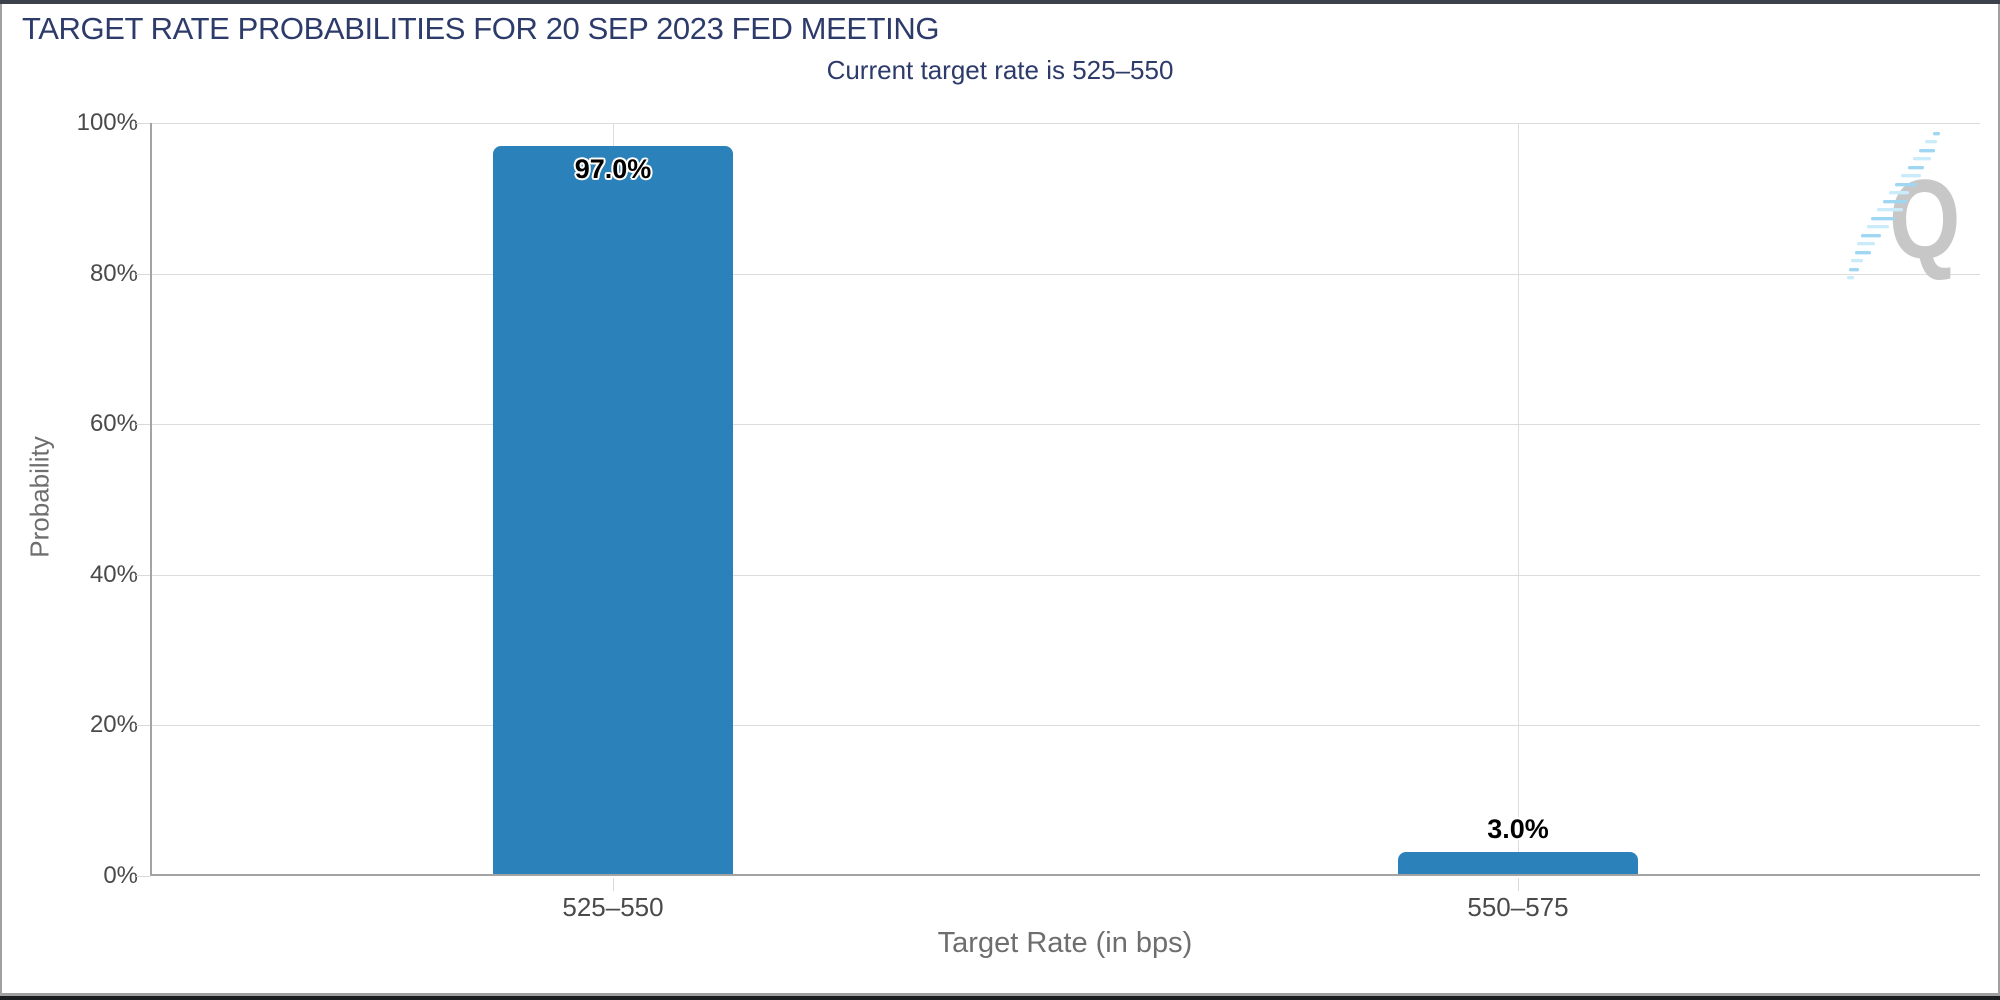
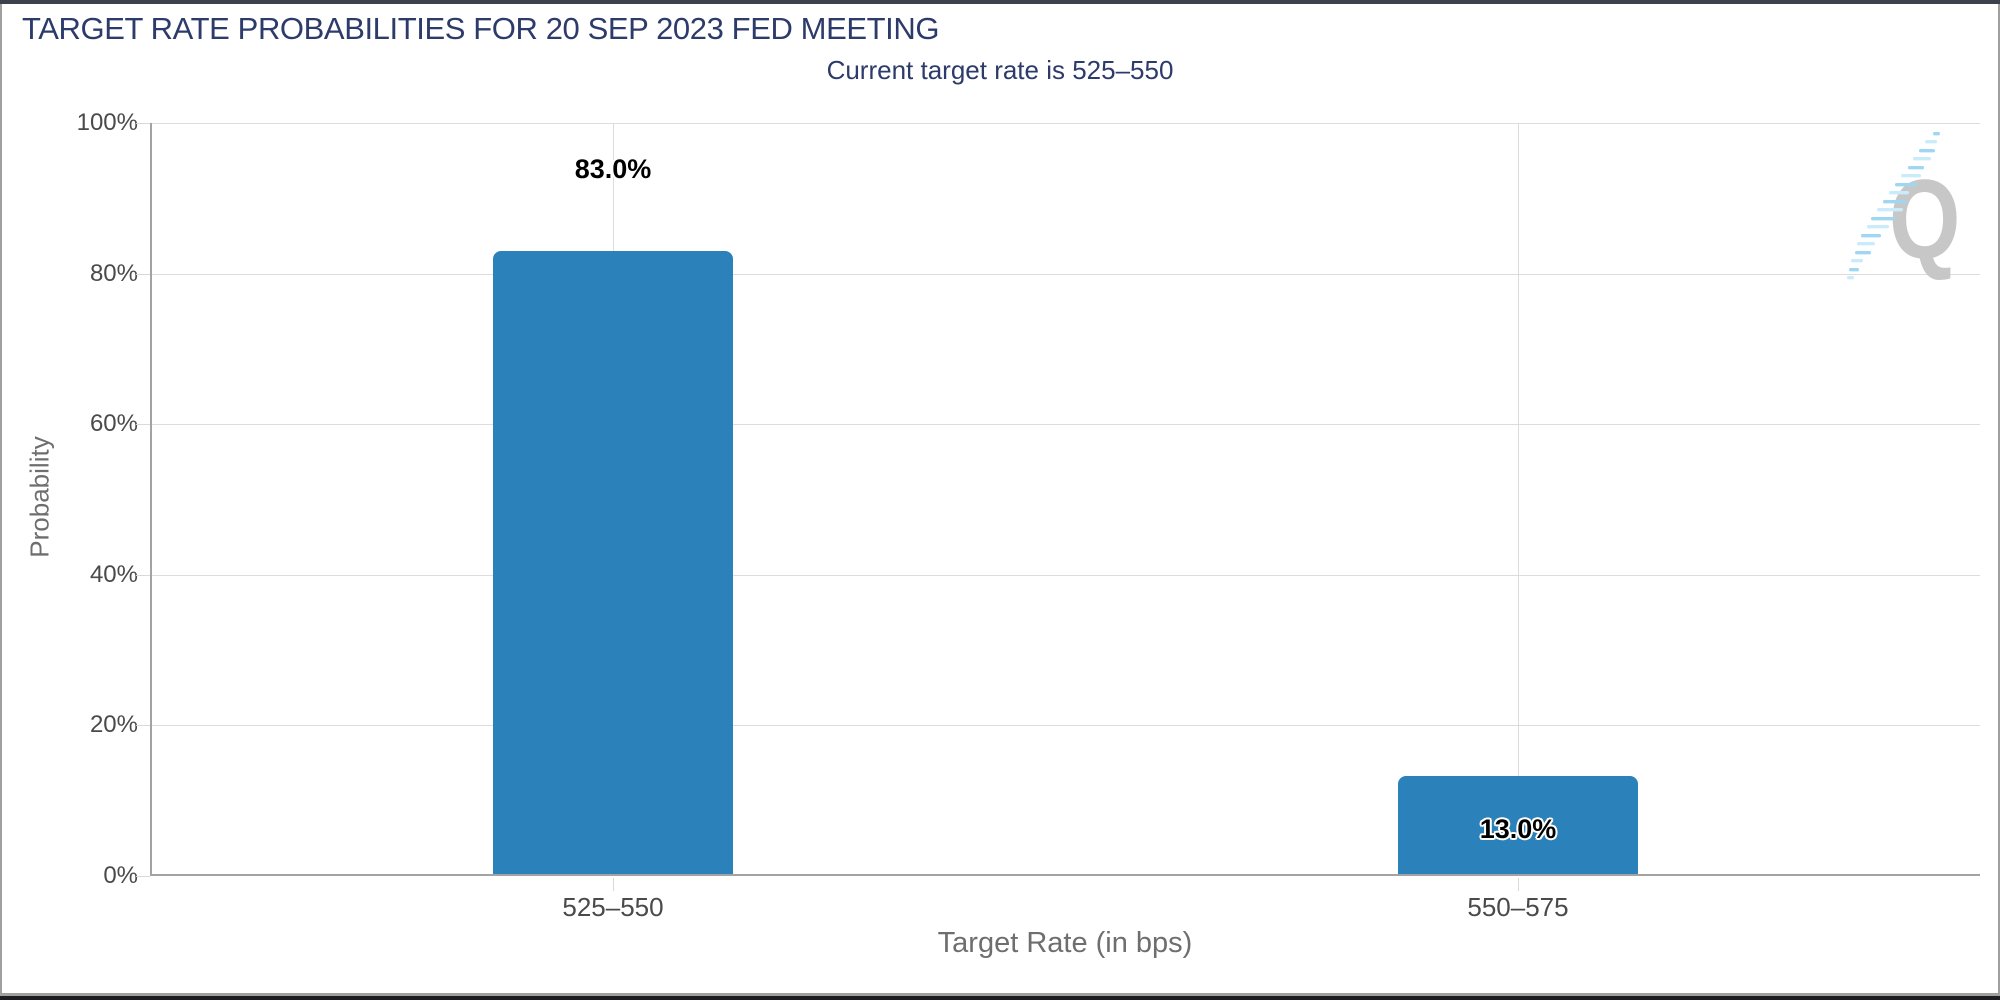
525–550: 97.0% -> 83.0%
550–575: 3.0% -> 13.0%
